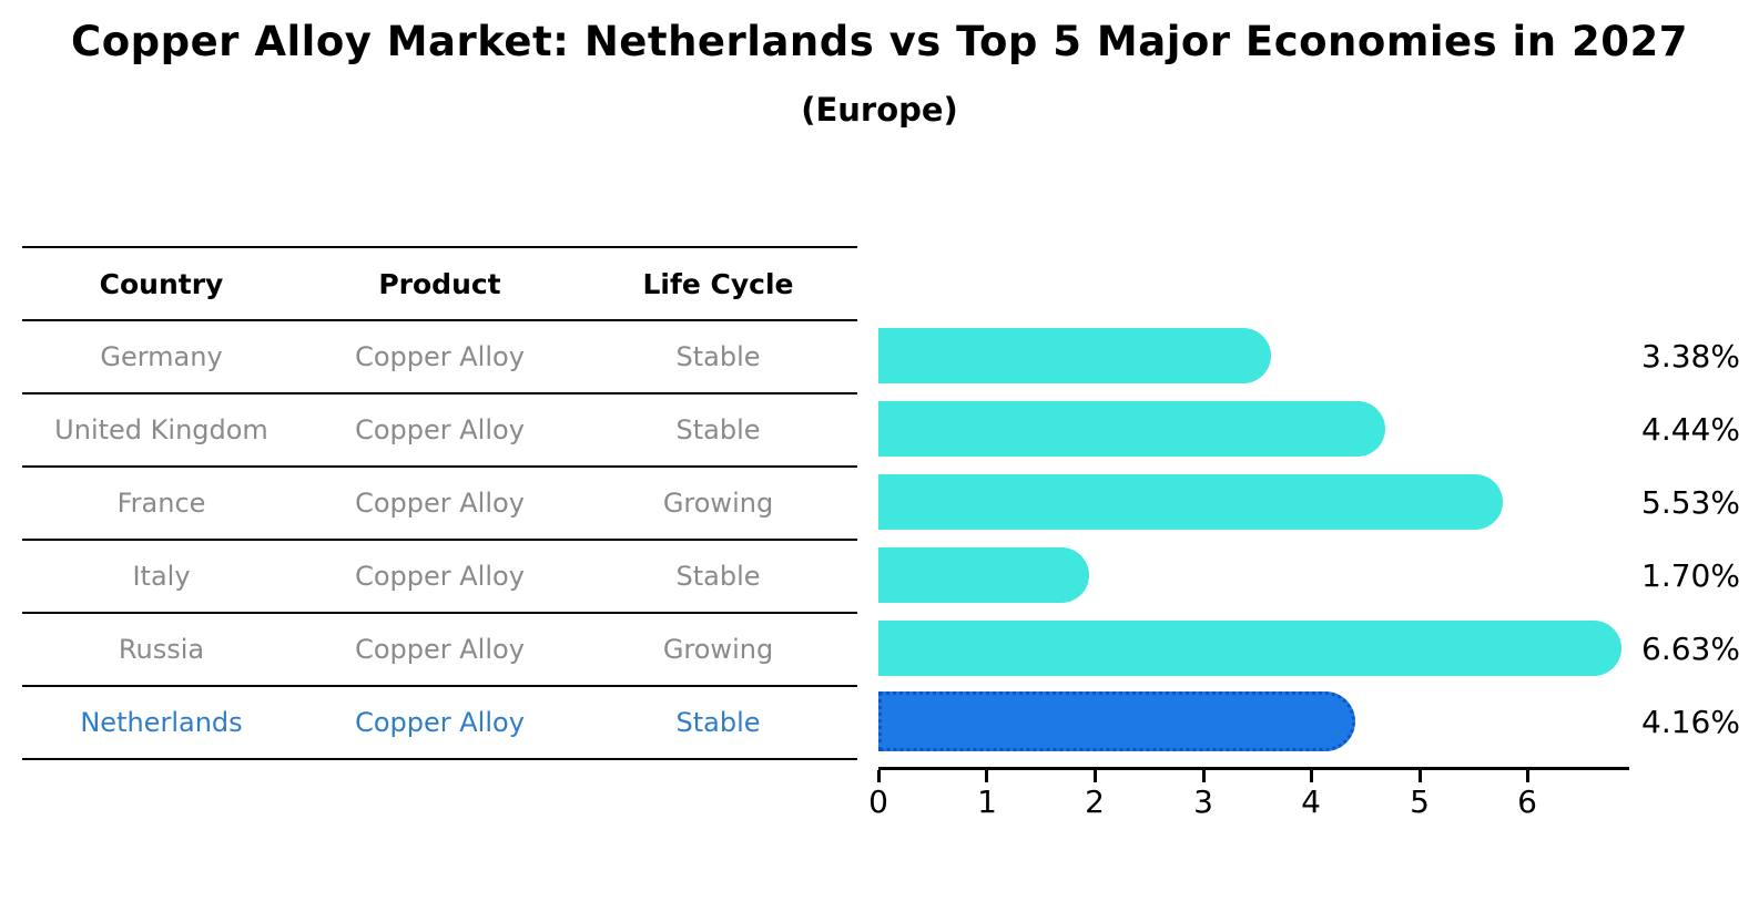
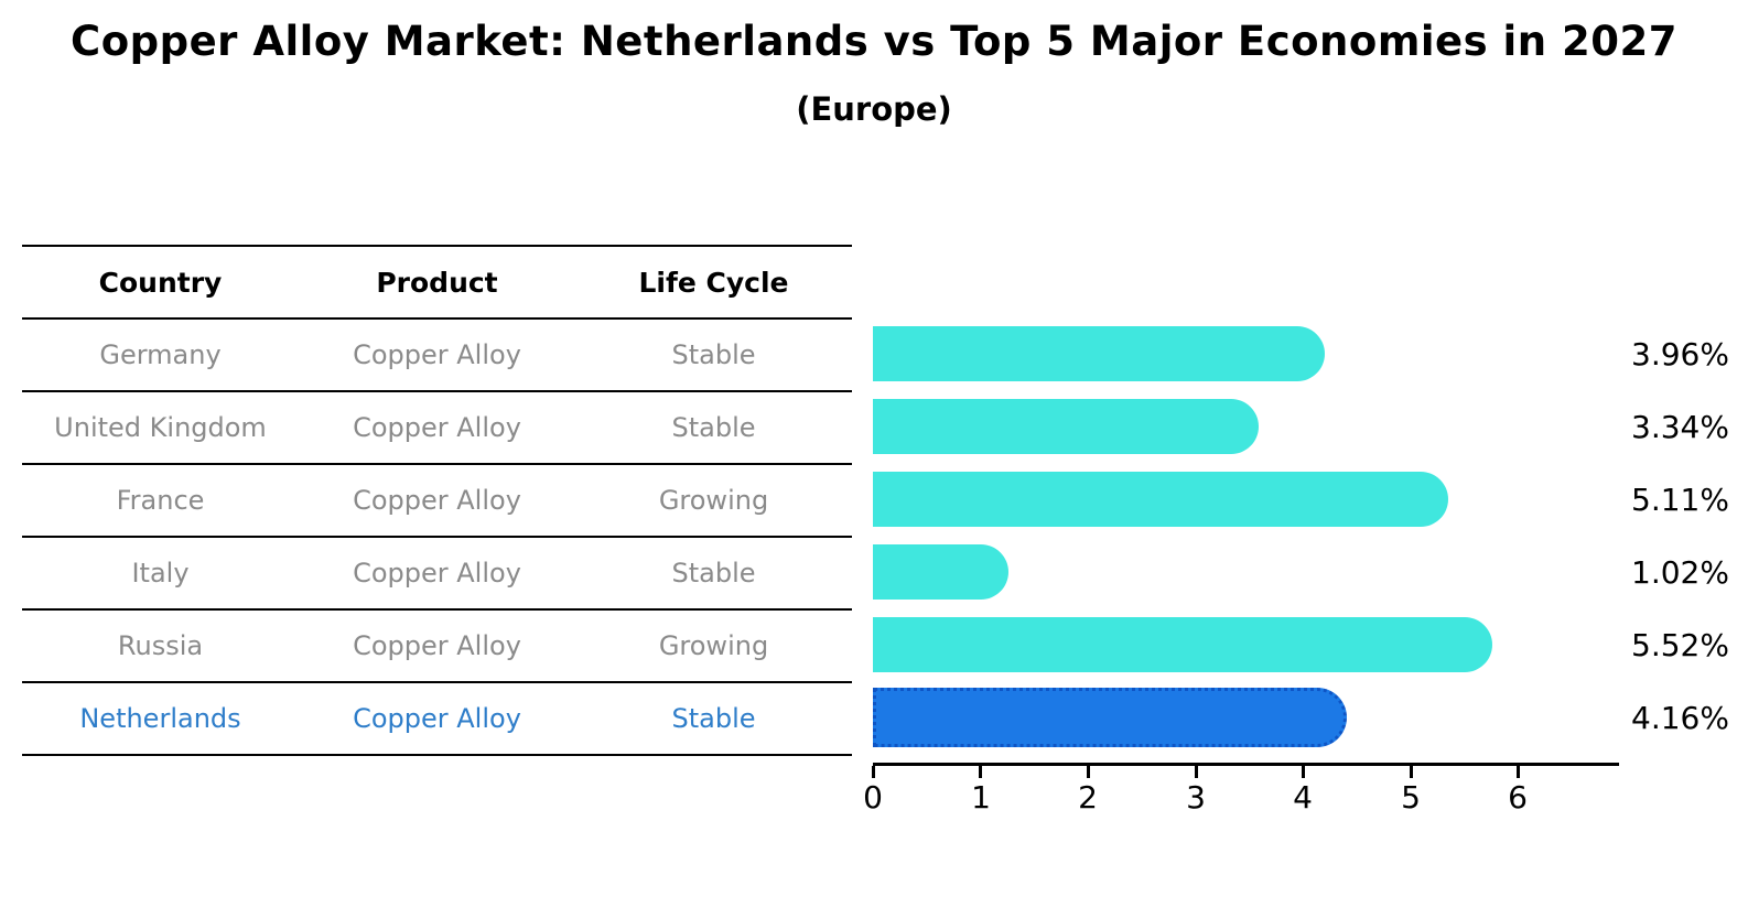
Germany: 3.38% -> 3.96%
United Kingdom: 4.44% -> 3.34%
France: 5.53% -> 5.11%
Italy: 1.70% -> 1.02%
Russia: 6.63% -> 5.52%
